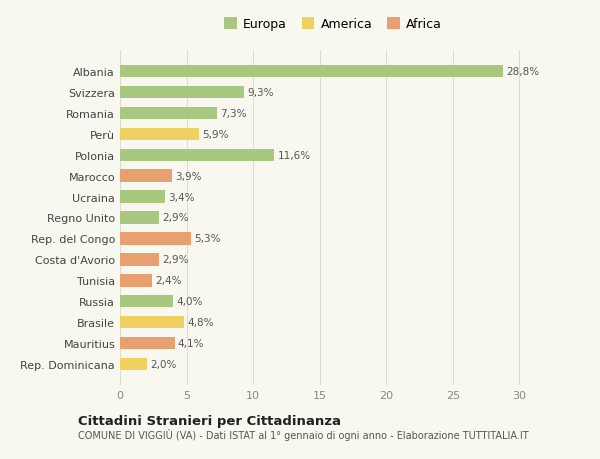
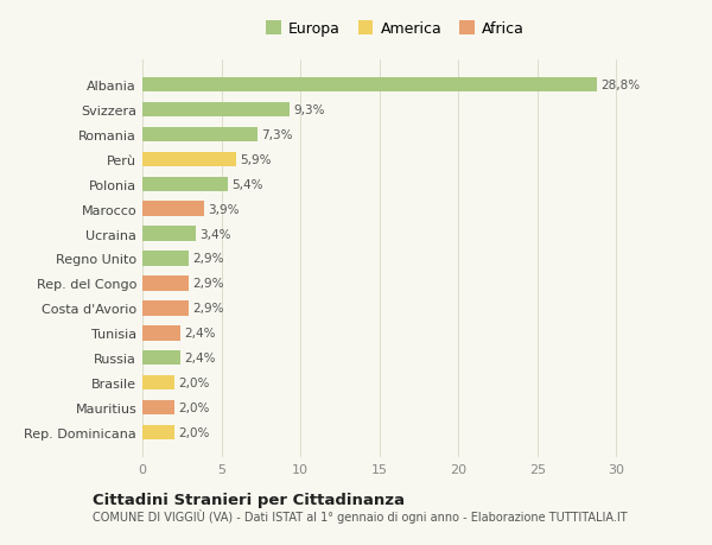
Polonia: 11,6% -> 5,4%
Rep. del Congo: 5,3% -> 2,9%
Russia: 4,0% -> 2,4%
Brasile: 4,8% -> 2,0%
Mauritius: 4,1% -> 2,0%
